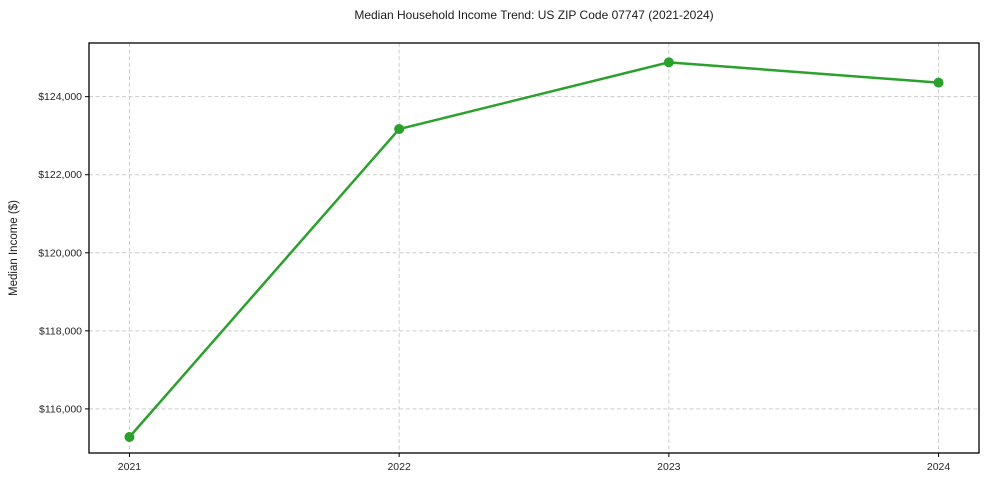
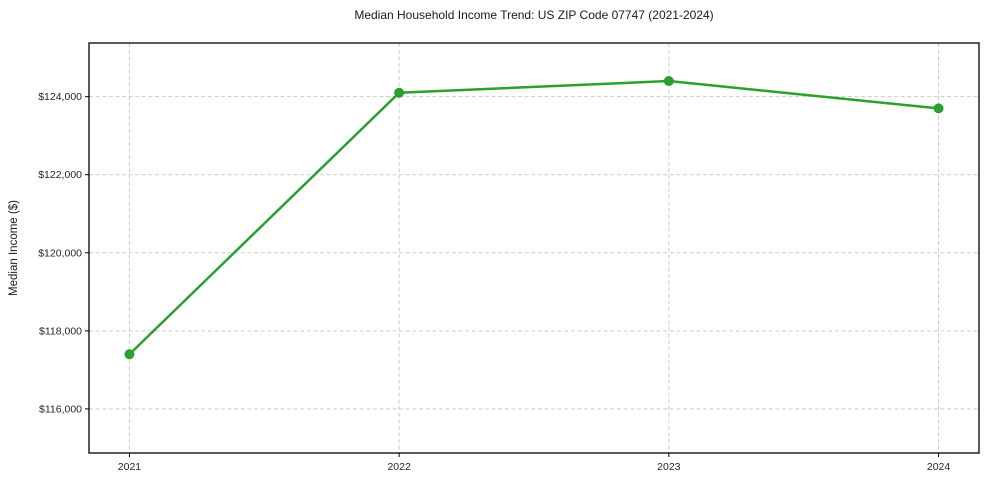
2021: $115300 -> $117400
2022: $123200 -> $124100
2023: $124900 -> $124400
2024: $124400 -> $123700
